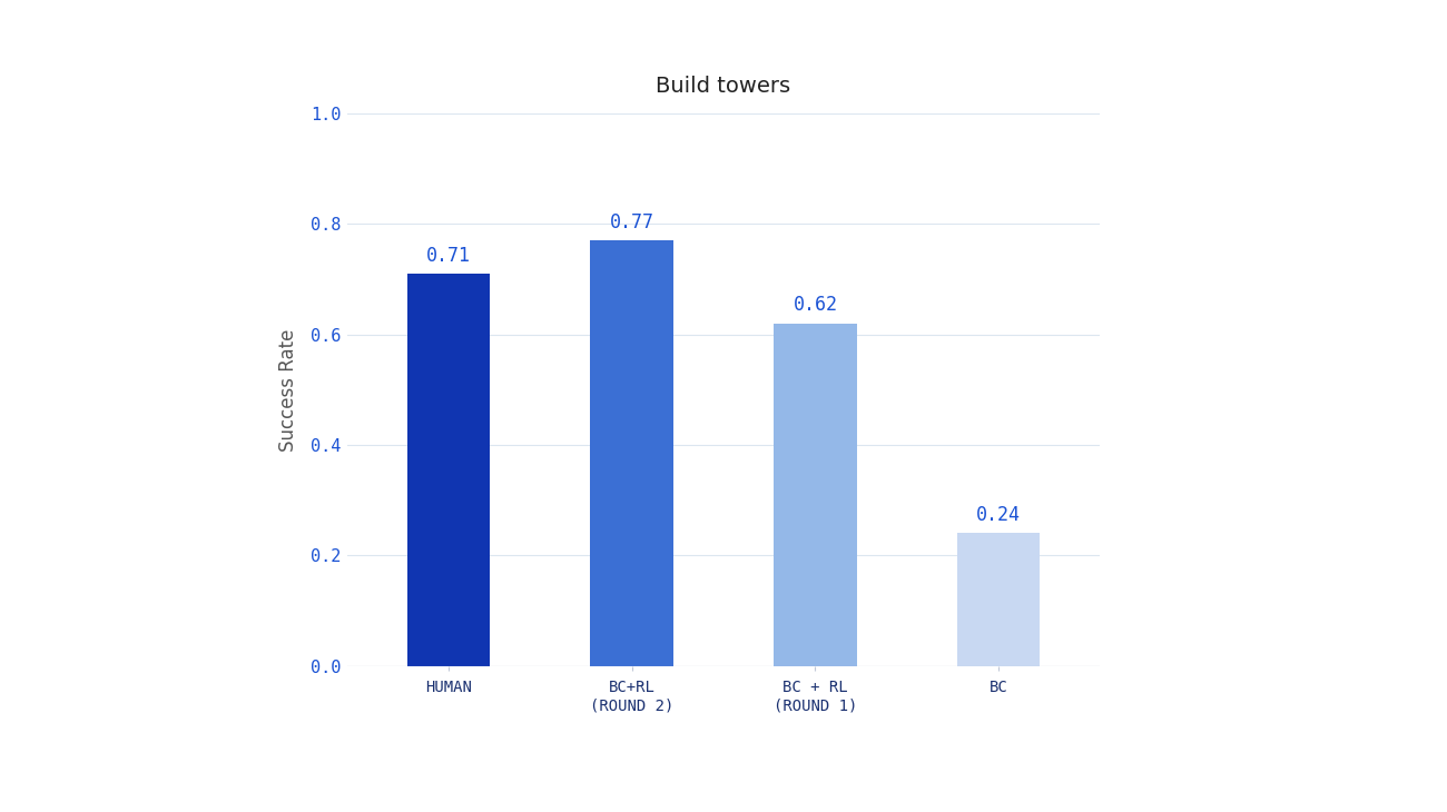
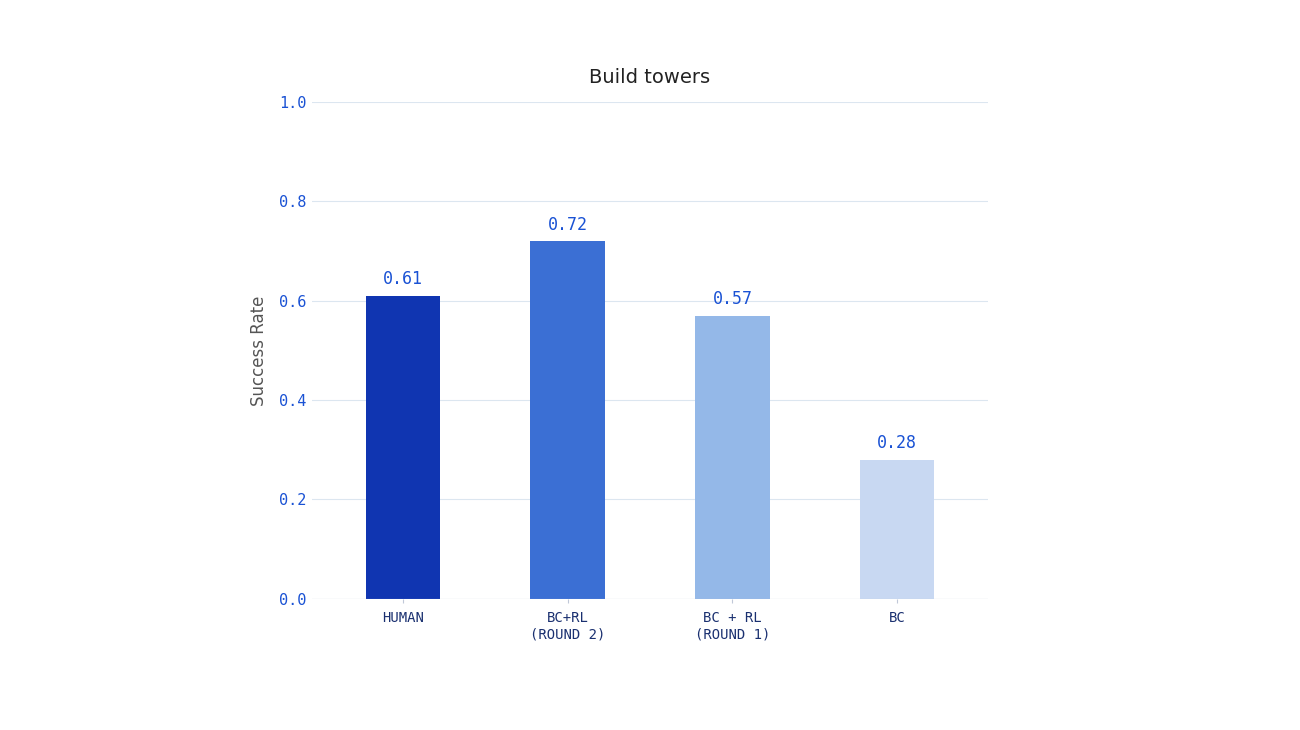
HUMAN: 0.71 -> 0.61
BC+RL (ROUND 2): 0.77 -> 0.72
BC + RL (ROUND 1): 0.62 -> 0.57
BC: 0.24 -> 0.28
